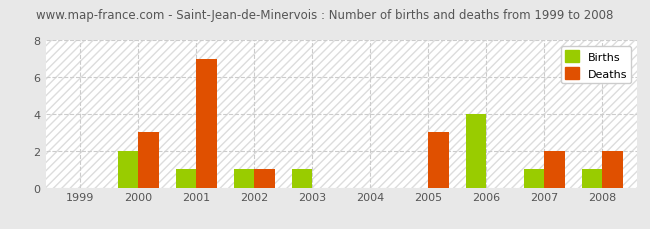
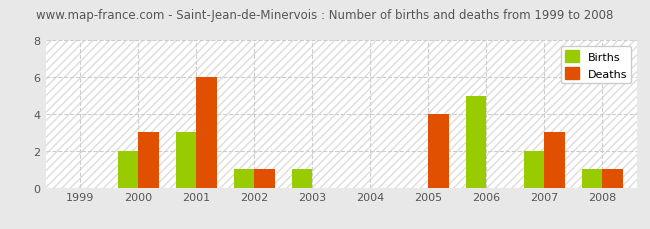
Births/2001: 1 -> 3
Deaths/2001: 7 -> 6
Deaths/2005: 3 -> 4
Births/2006: 4 -> 5
Births/2007: 1 -> 2
Deaths/2007: 2 -> 3
Deaths/2008: 2 -> 1
